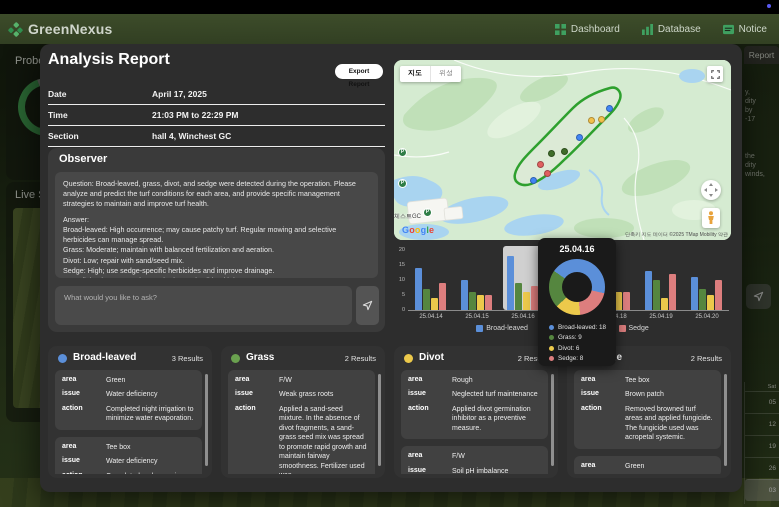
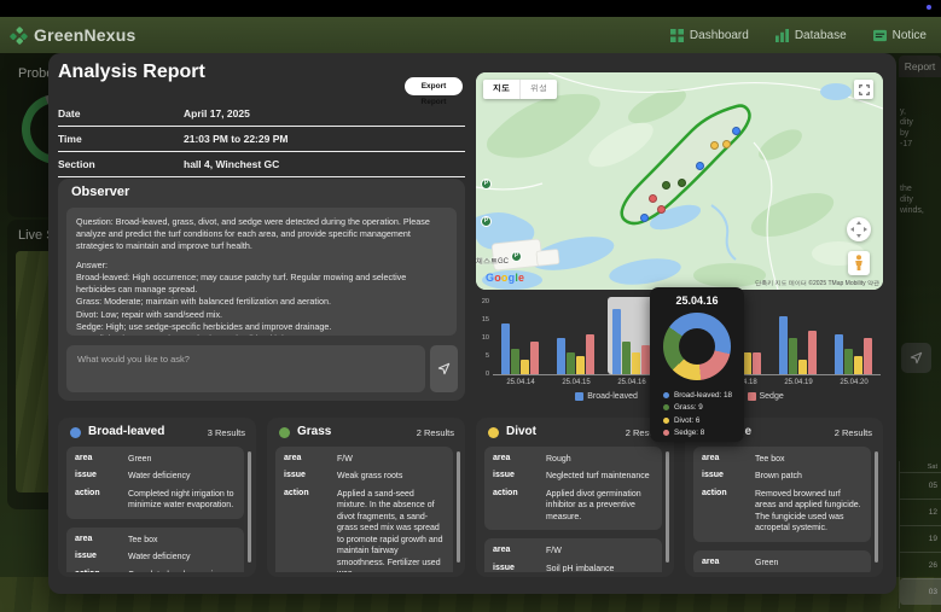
Sedge/25.04.15: 5 -> 11
Broad-leaved/25.04.19: 13 -> 16
